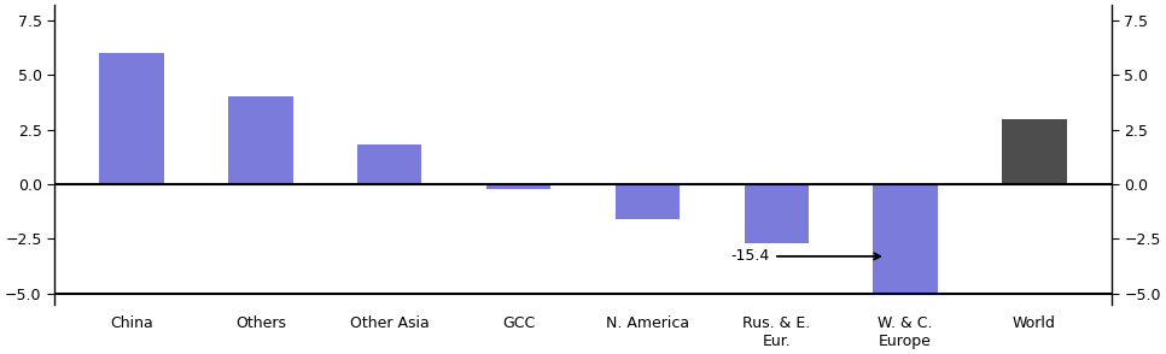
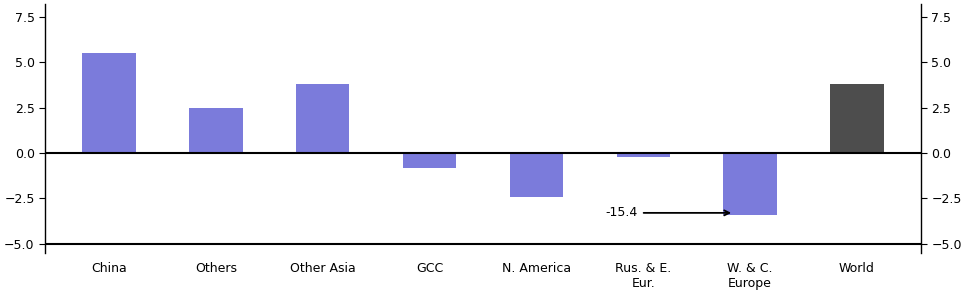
China: 6.0 -> 5.5
Others: 4.0 -> 2.5
Other Asia: 1.8 -> 3.8
GCC: -0.2 -> -0.8
N. America: -1.6 -> -2.4
Rus. & E. Eur.: -2.7 -> -0.2
W. & C. Europe: -5.0 -> -3.4
World: 3.0 -> 3.8
